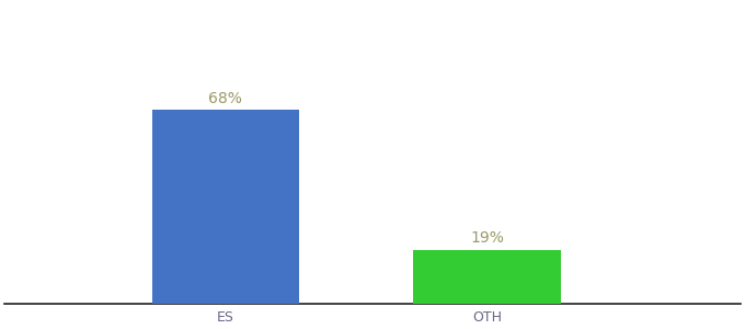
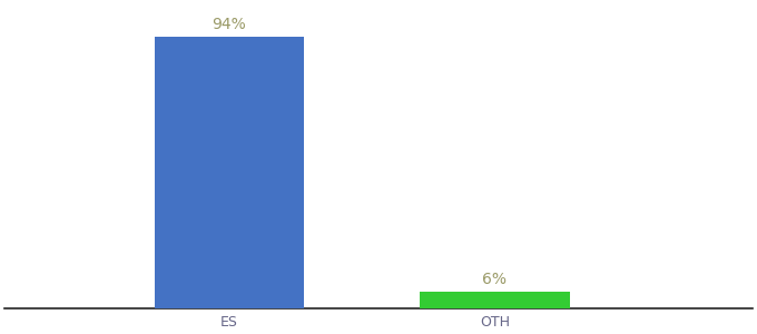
ES: 68% -> 94%
OTH: 19% -> 6%
